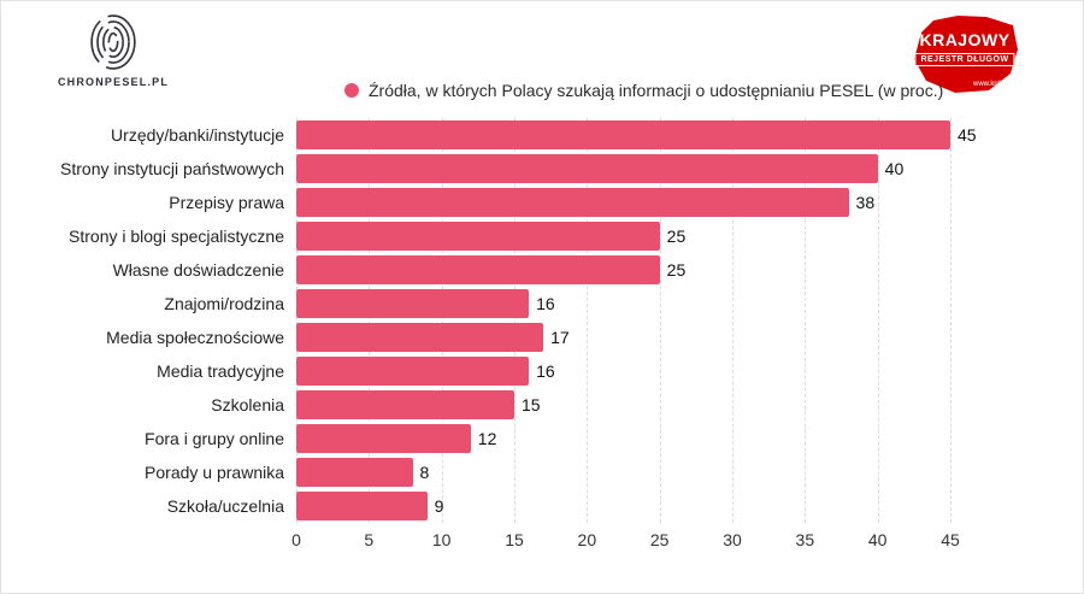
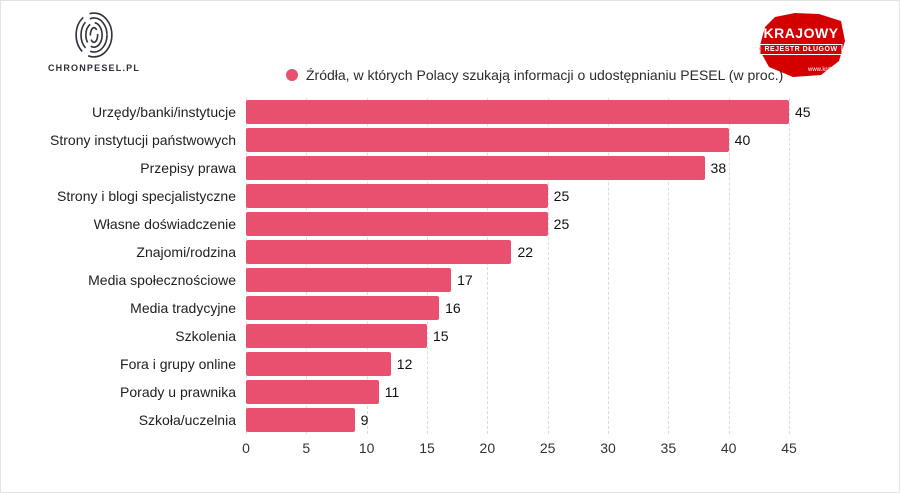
Znajomi/rodzina: 16 -> 22
Porady u prawnika: 8 -> 11
